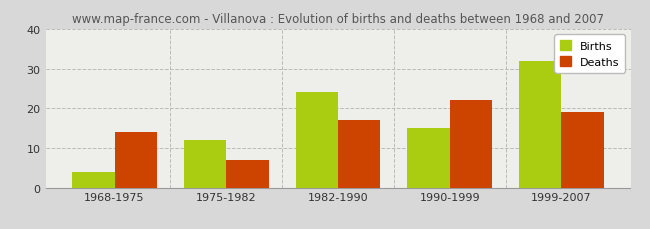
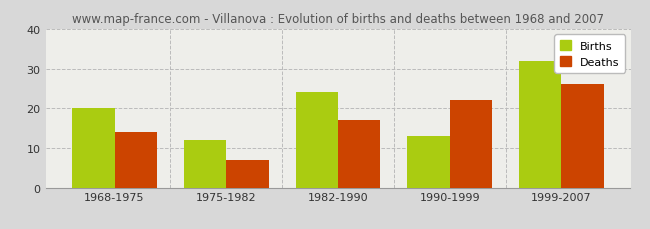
Births/1968-1975: 4 -> 20
Births/1990-1999: 15 -> 13
Deaths/1999-2007: 19 -> 26
